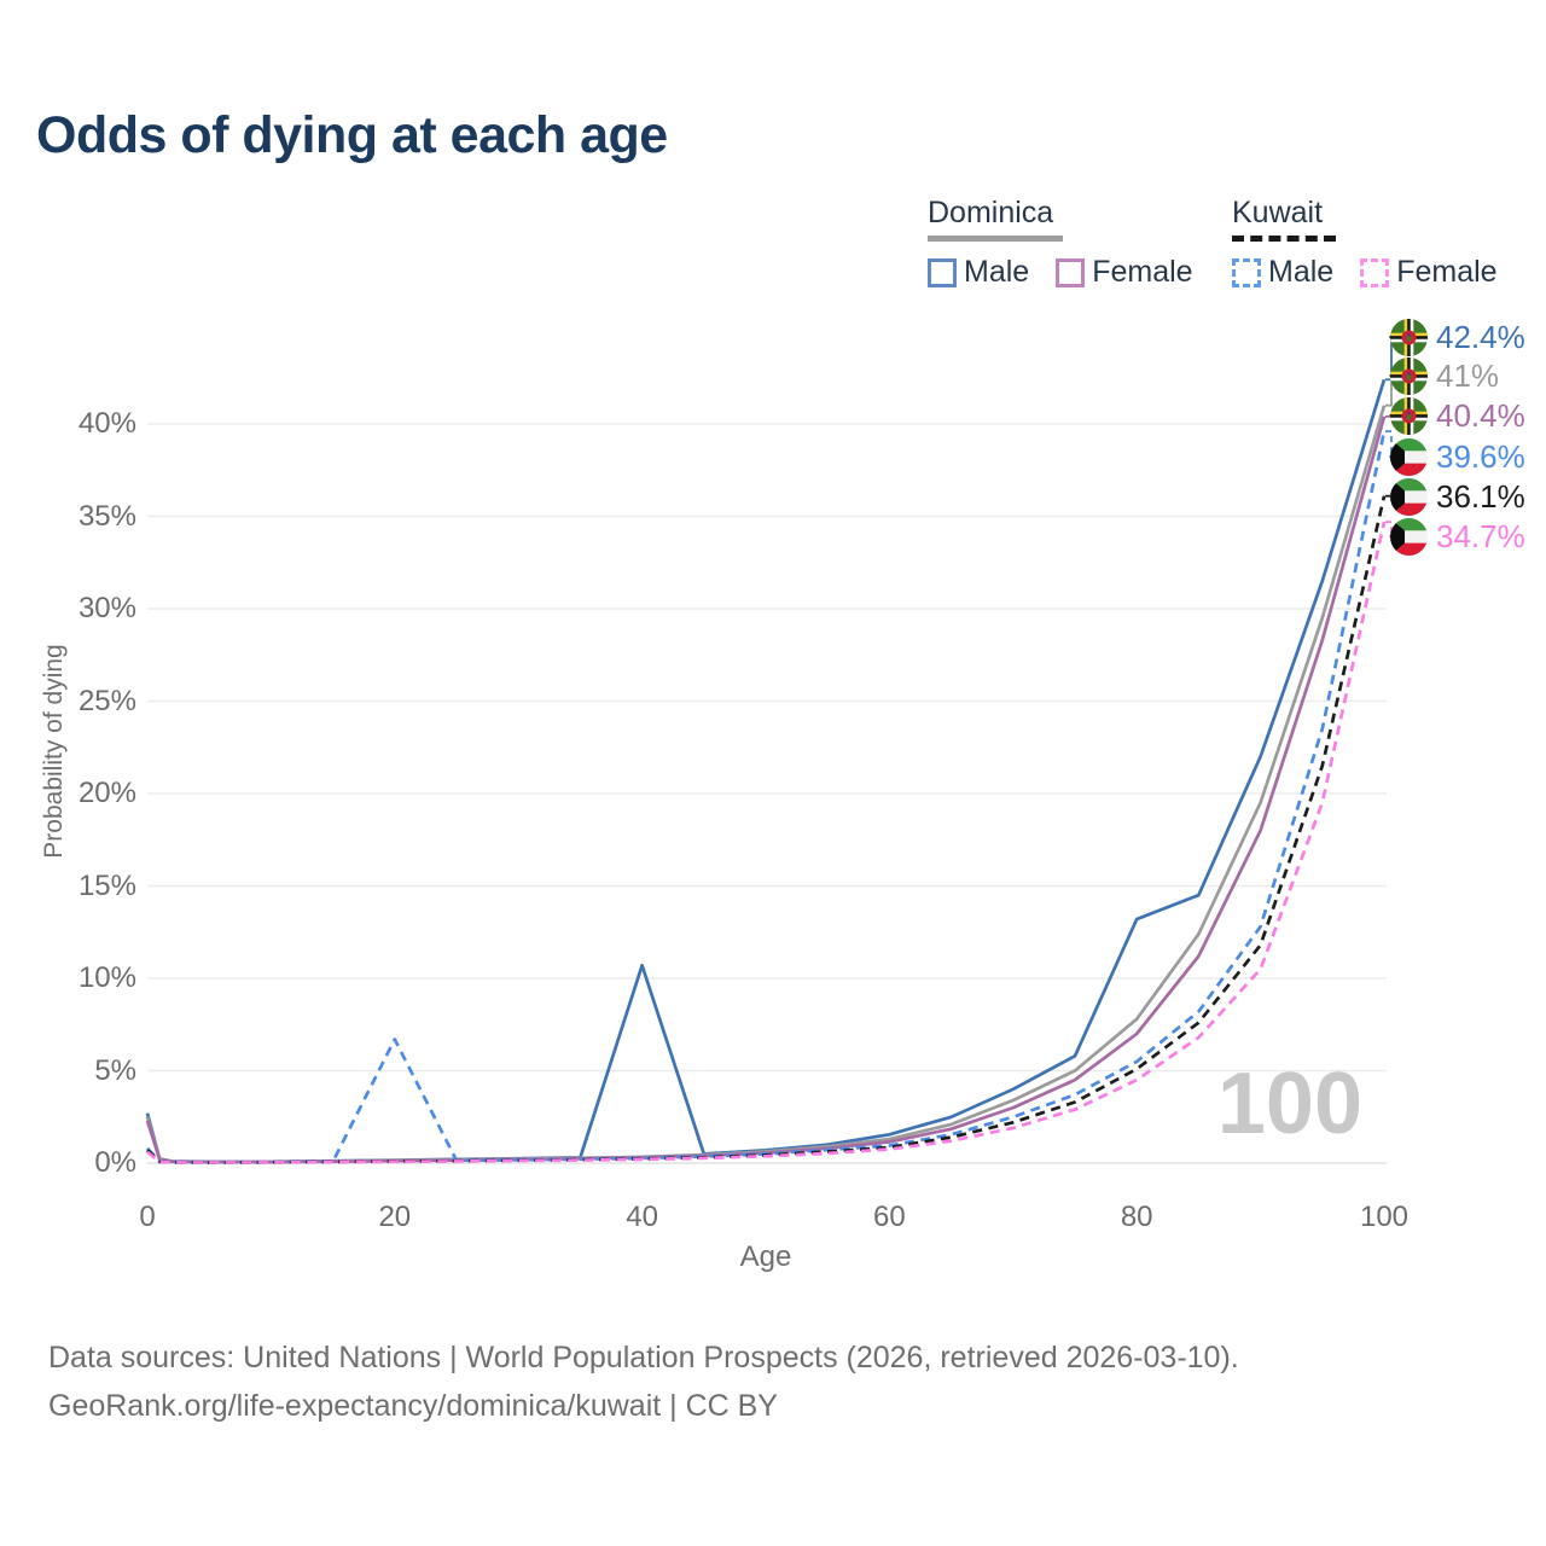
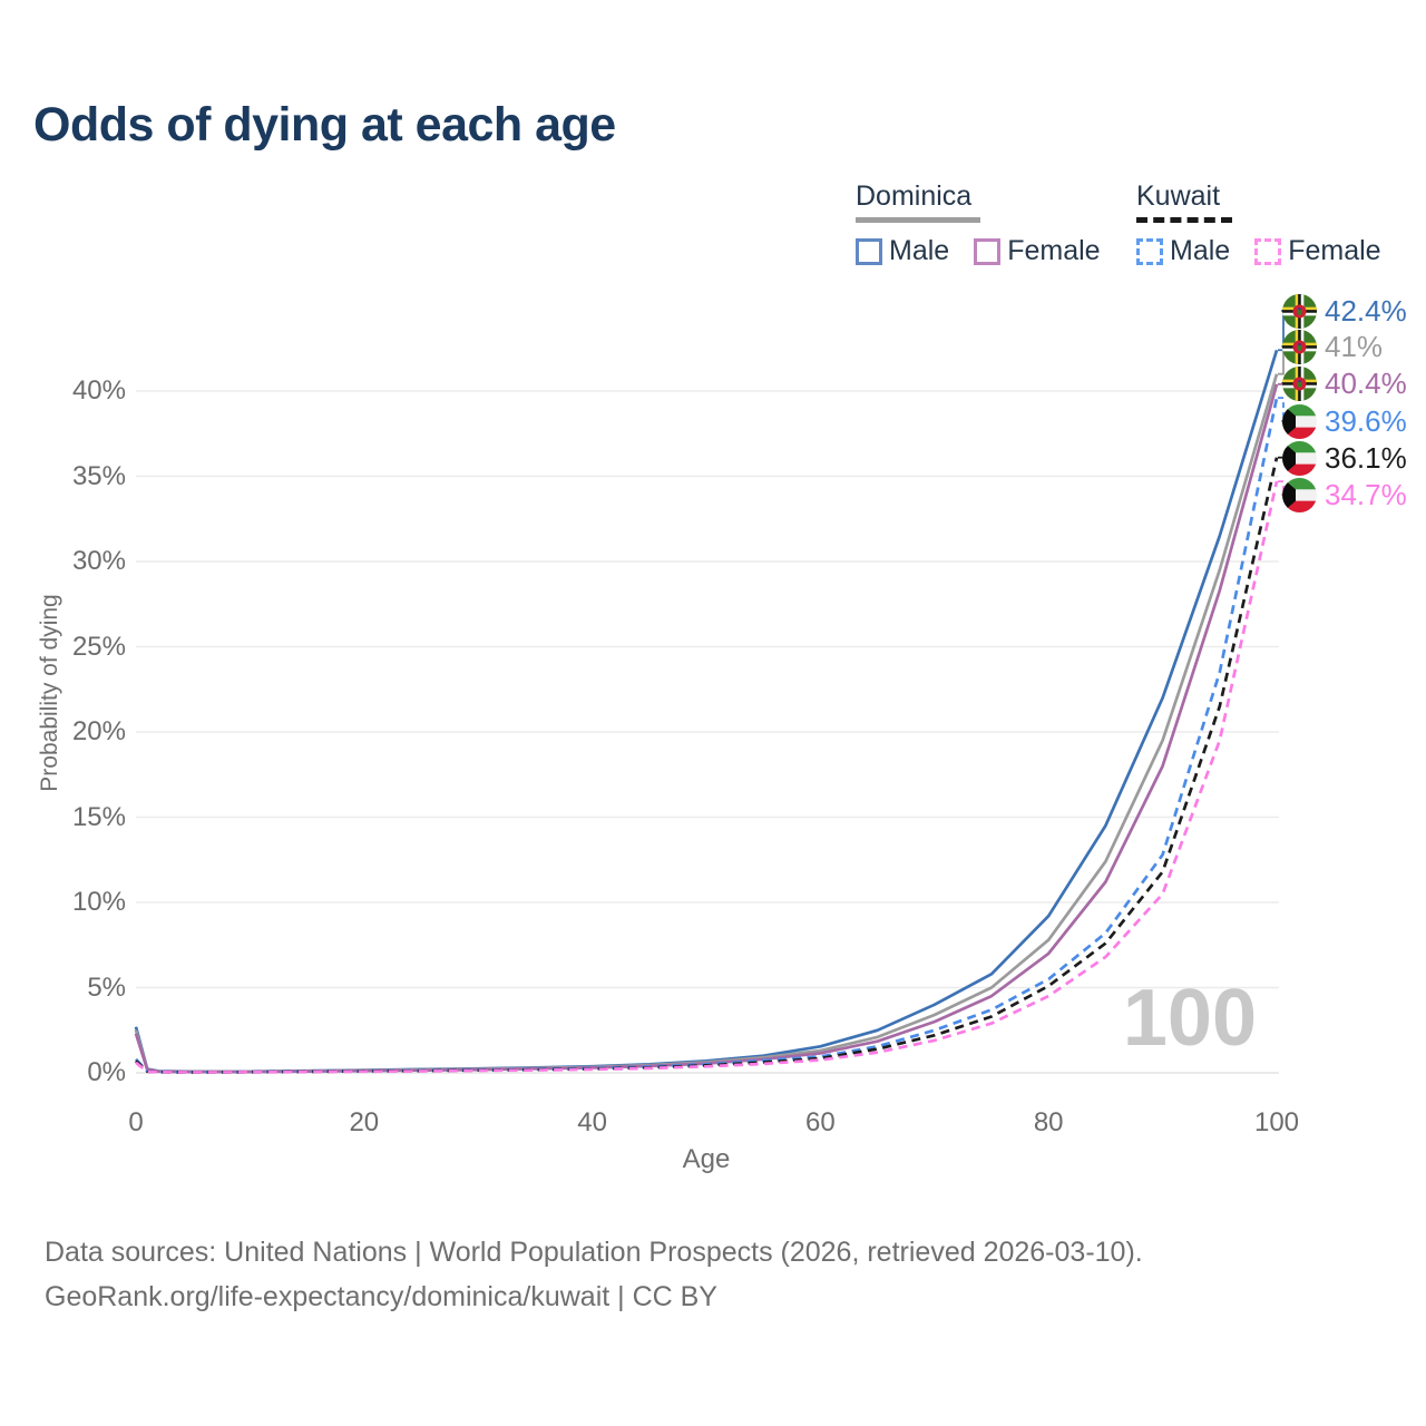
Kuwait Male/20: 6.7% -> 0.1%
Dominica Male/40: 10.7% -> 0.4%
Dominica Male/80: 13.2% -> 9.2%
